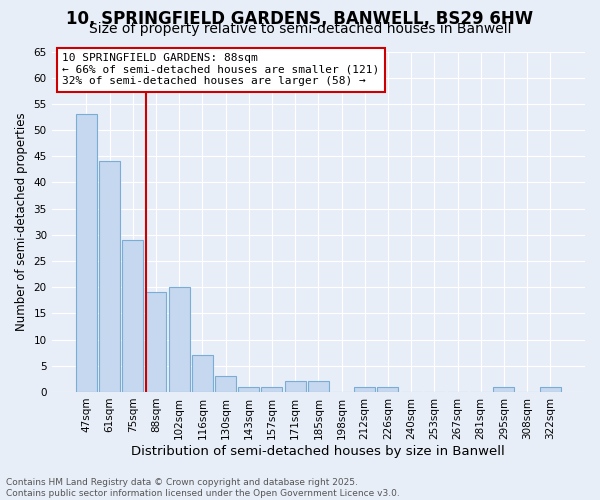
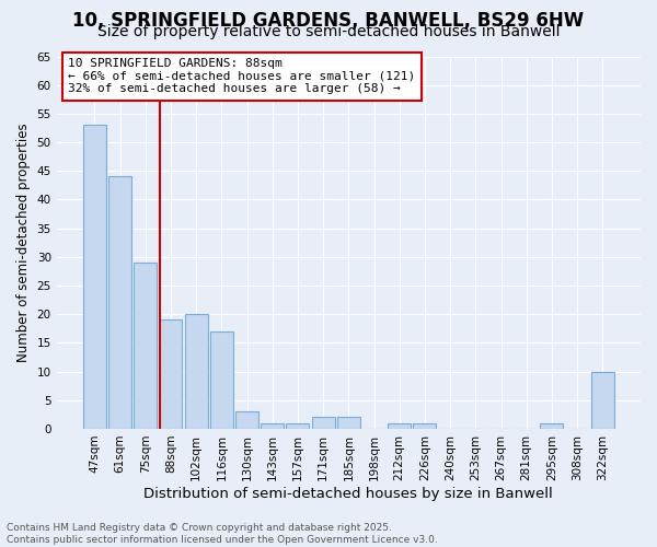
116sqm: 7 -> 17
322sqm: 1 -> 10
